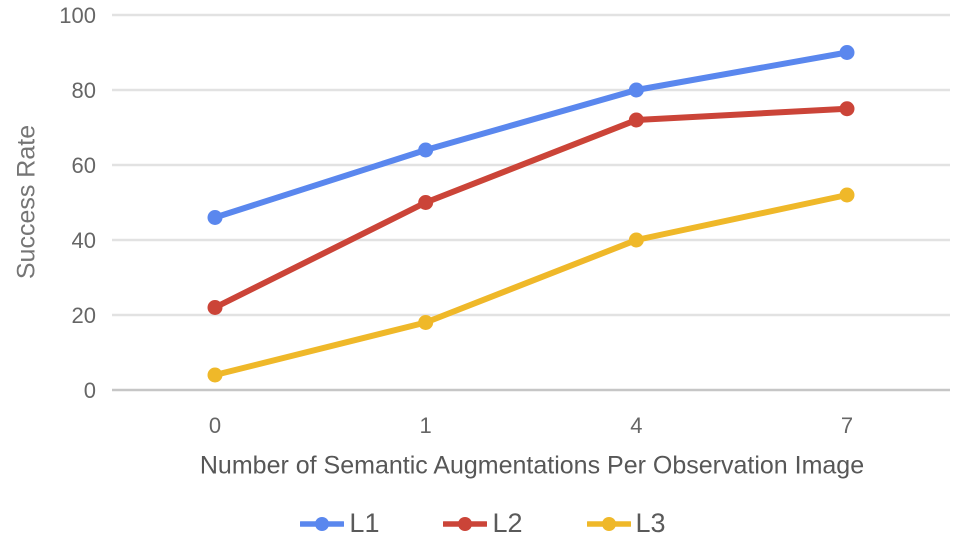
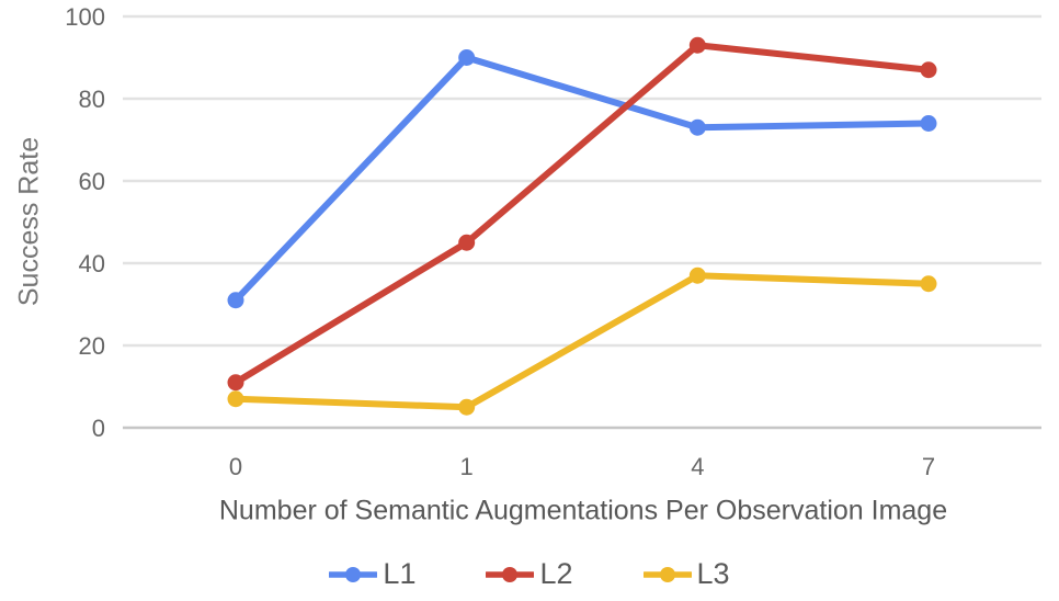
L1/0: 46 -> 31
L2/0: 22 -> 11
L3/0: 4 -> 7
L1/1: 64 -> 90
L2/1: 50 -> 45
L3/1: 18 -> 5
L1/4: 80 -> 73
L2/4: 72 -> 93
L3/4: 40 -> 37
L1/7: 90 -> 74
L2/7: 75 -> 87
L3/7: 52 -> 35
